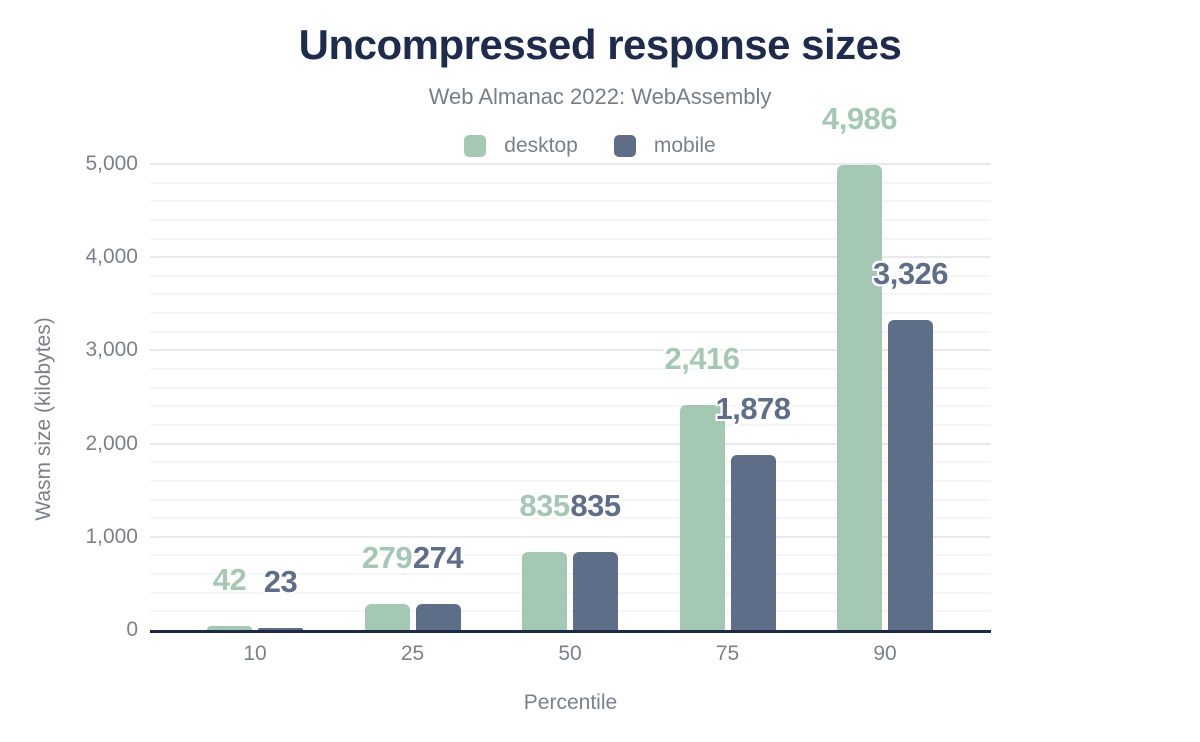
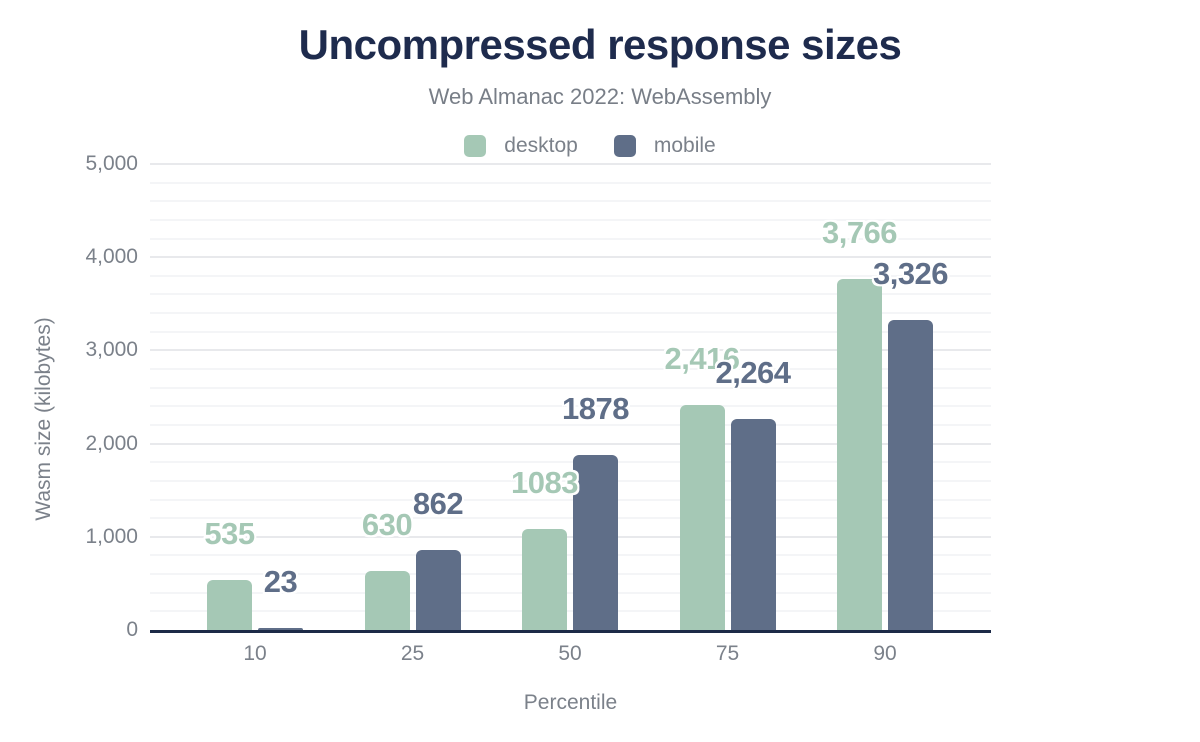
desktop/10: 42 -> 535
desktop/25: 279 -> 630
mobile/25: 274 -> 862
desktop/50: 835 -> 1083
mobile/50: 835 -> 1878
mobile/75: 1,878 -> 2,264
desktop/90: 4,986 -> 3,766
